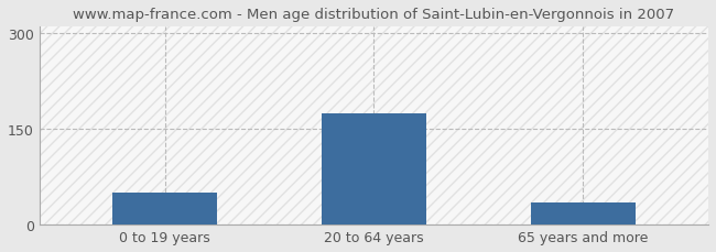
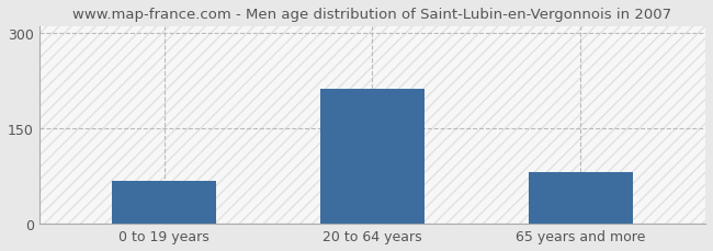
0 to 19 years: 50 -> 68
20 to 64 years: 175 -> 212
65 years and more: 35 -> 82
